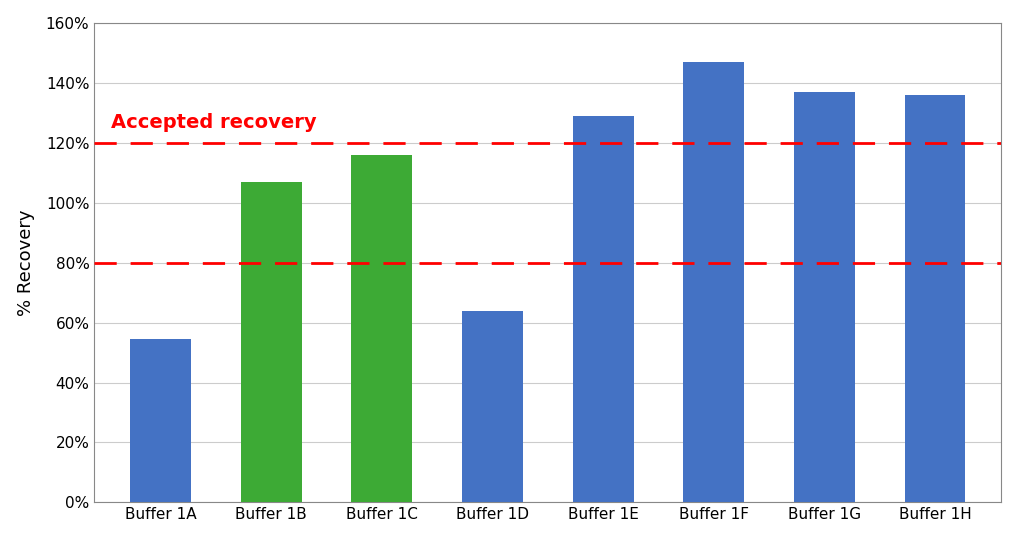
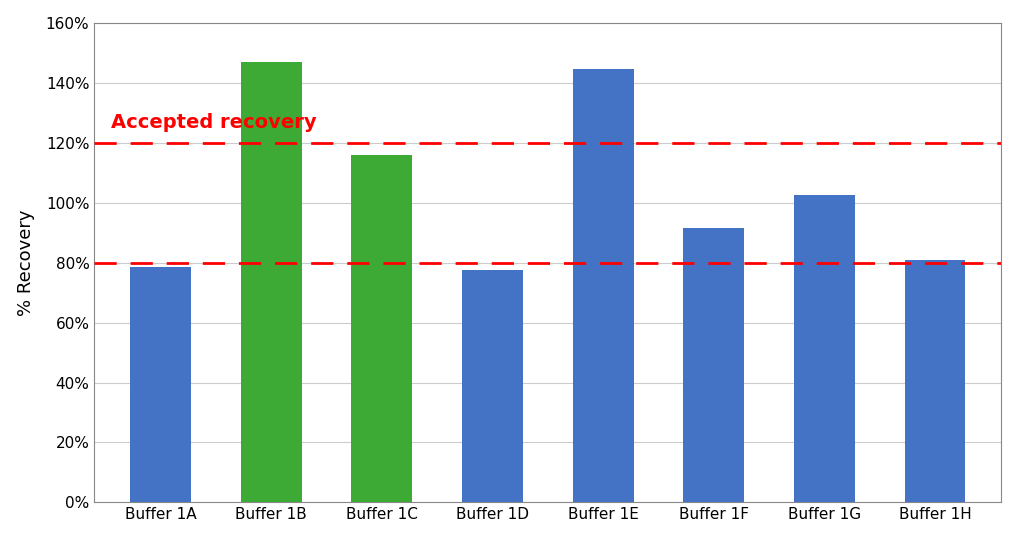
Buffer 1A: 54.5% -> 78.5%
Buffer 1B: 107.0% -> 147.0%
Buffer 1D: 64.0% -> 77.5%
Buffer 1E: 129.0% -> 144.5%
Buffer 1F: 147.0% -> 91.5%
Buffer 1G: 137.0% -> 102.5%
Buffer 1H: 136.0% -> 81.0%
